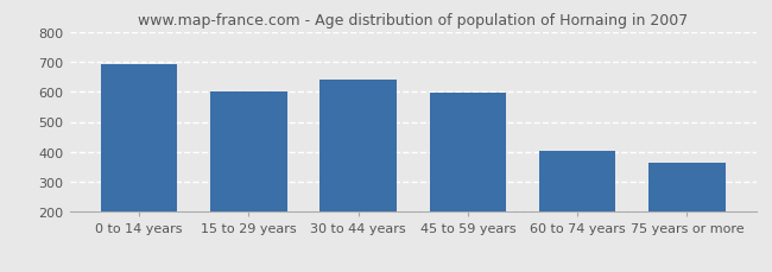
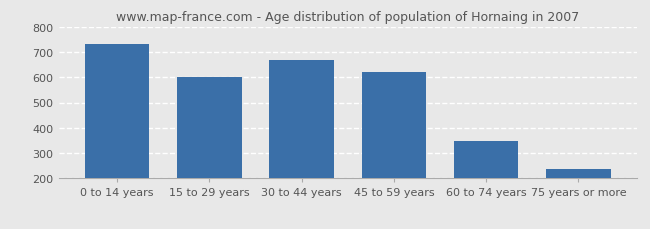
0 to 14 years: 690 -> 730
30 to 44 years: 640 -> 667
45 to 59 years: 595 -> 621
60 to 74 years: 405 -> 349
75 years or more: 365 -> 238
